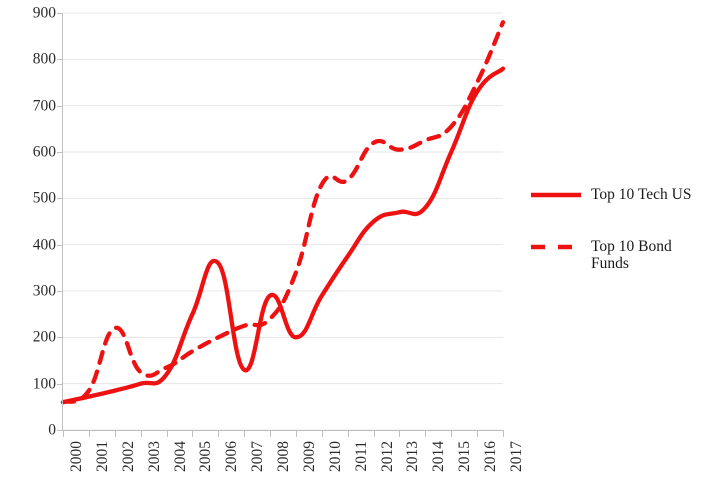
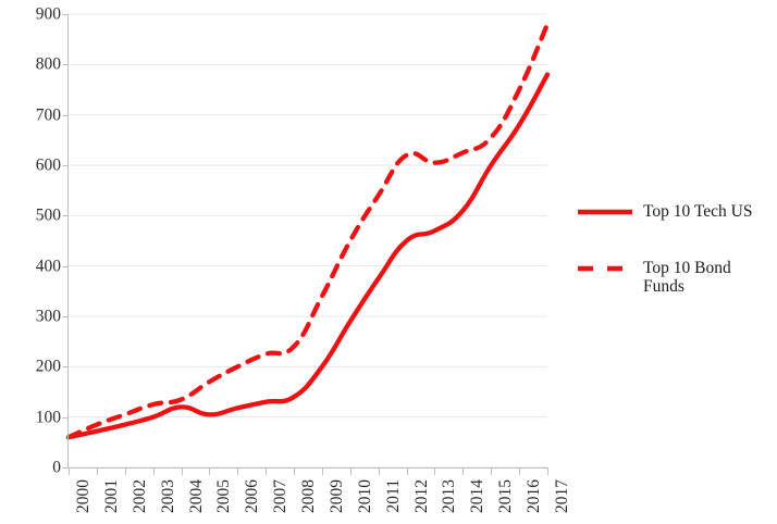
Top 10 Bond Funds/2002: 220 -> 100
Top 10 Tech US/2005: 250 -> 100
Top 10 Tech US/2006: 360 -> 120
Top 10 Tech US/2008: 290 -> 140
Top 10 Bond Funds/2010: 530 -> 450
Top 10 Tech US/2014: 480 -> 510
Top 10 Tech US/2016: 730 -> 680
